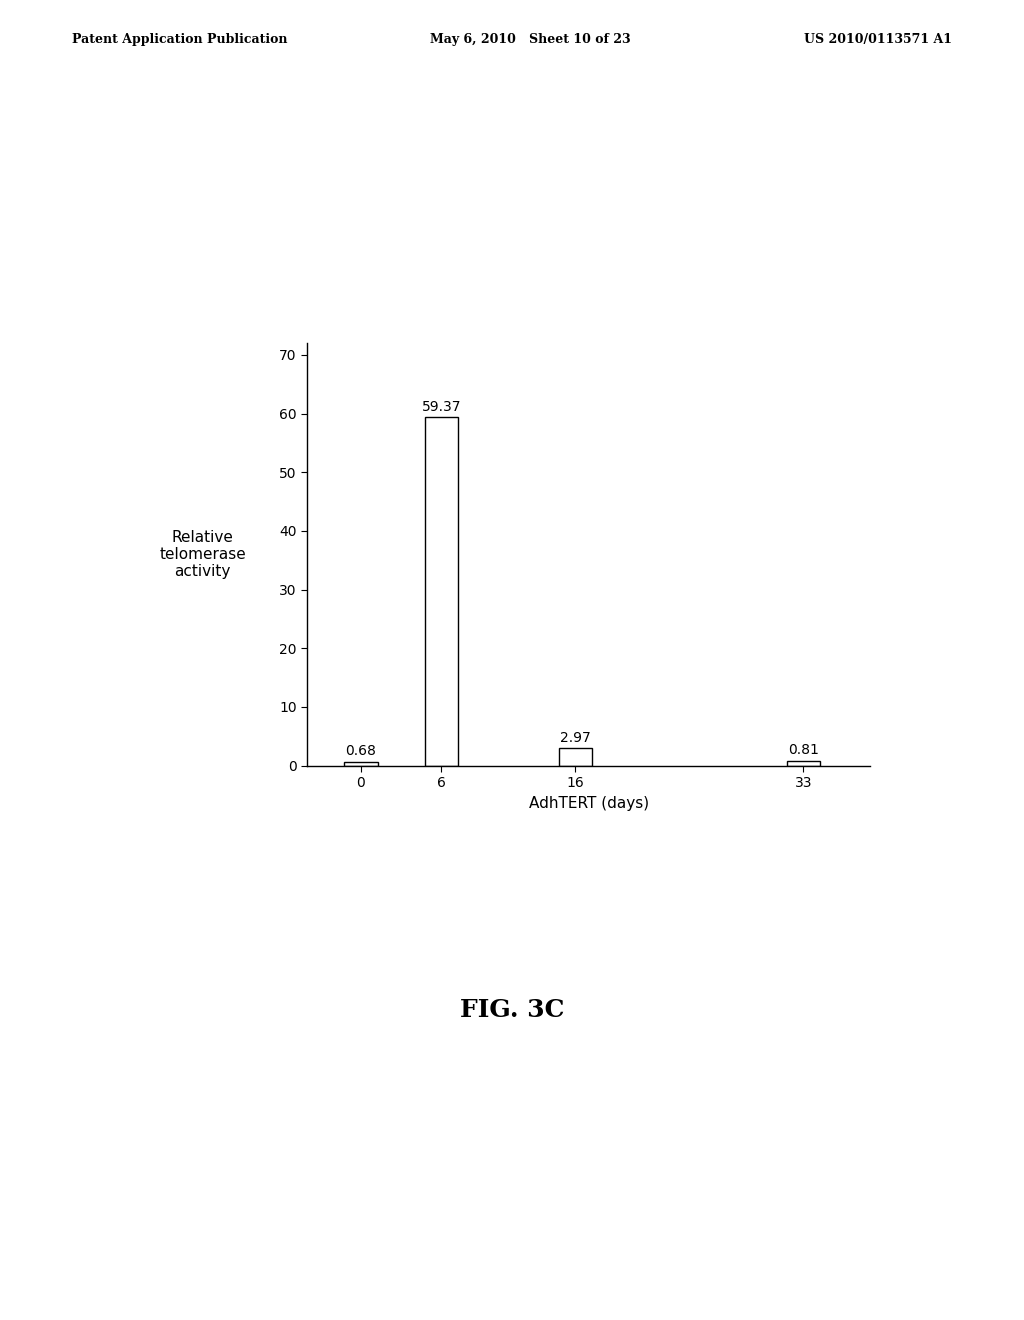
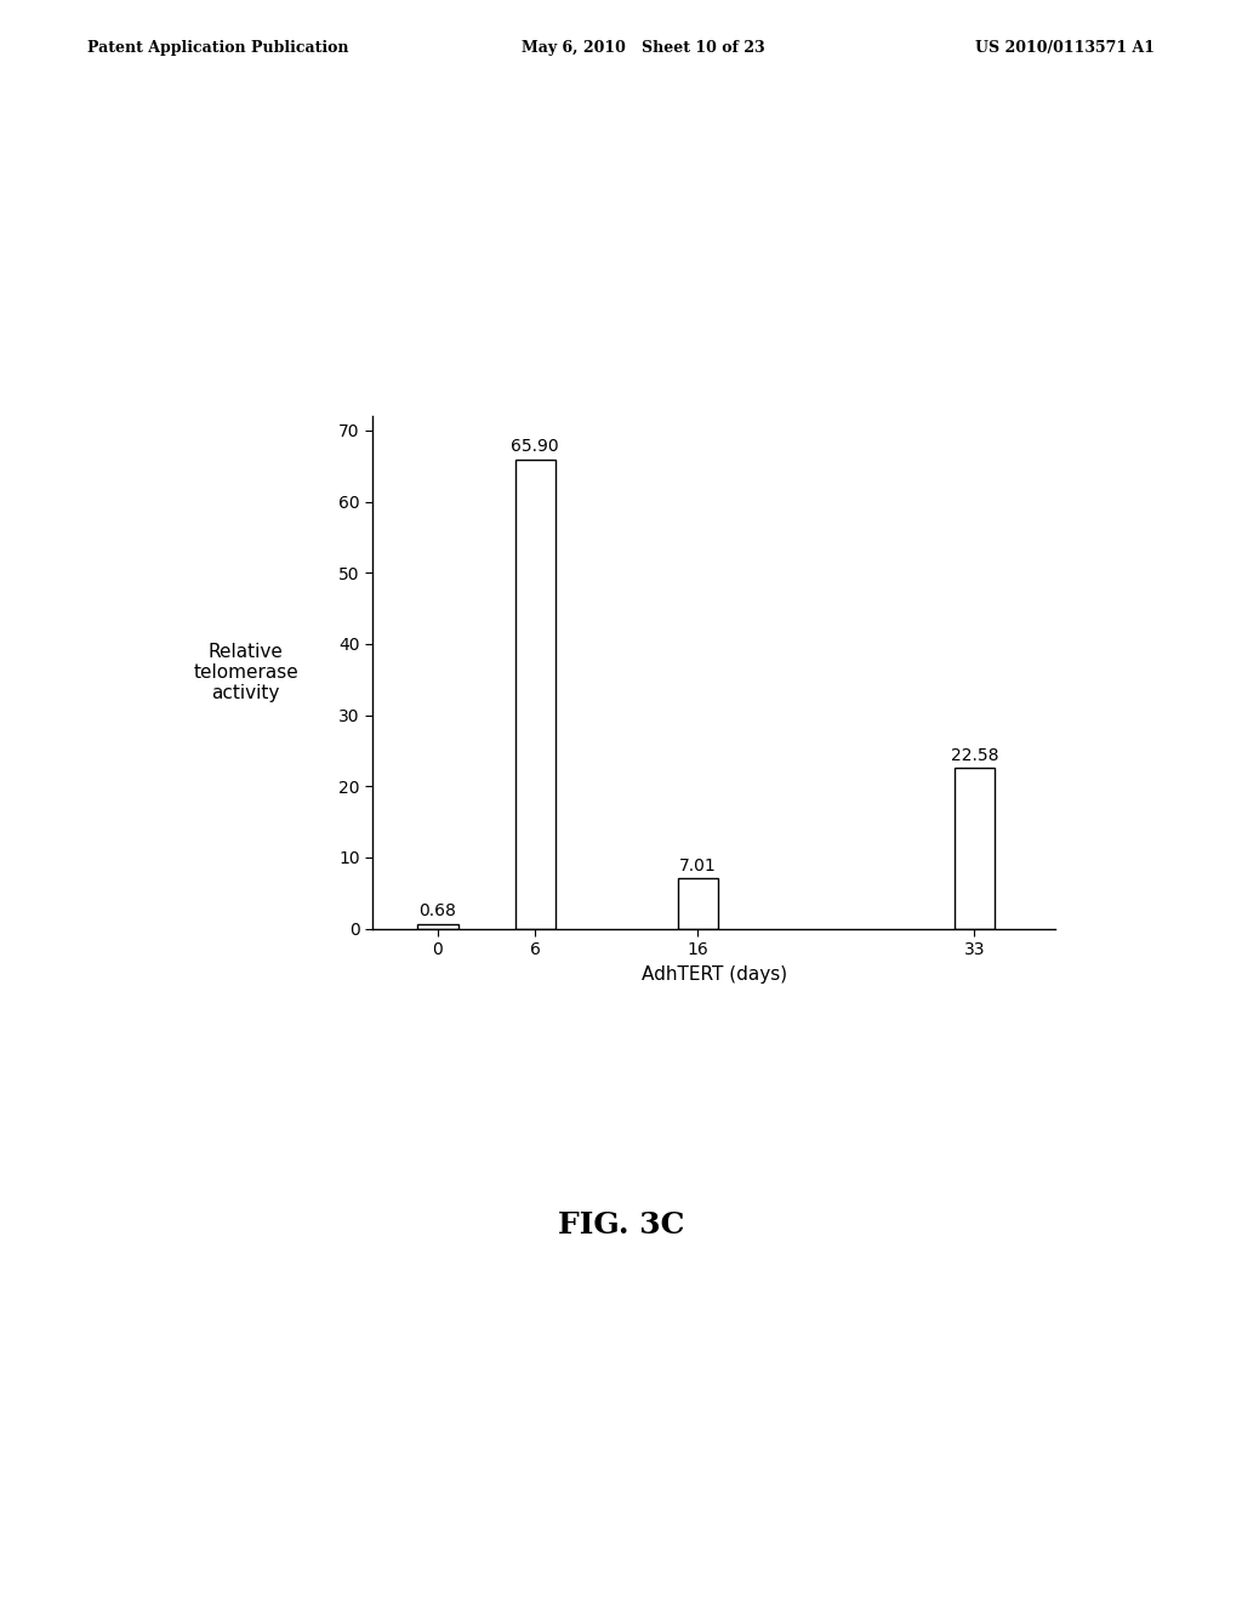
6: 59.37 -> 65.90
16: 2.97 -> 7.01
33: 0.81 -> 22.58
